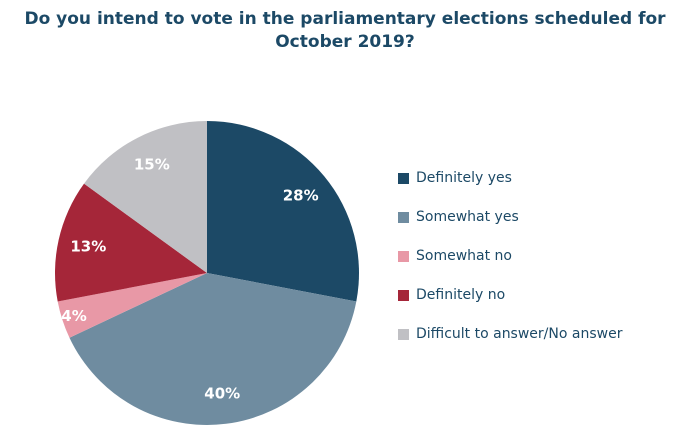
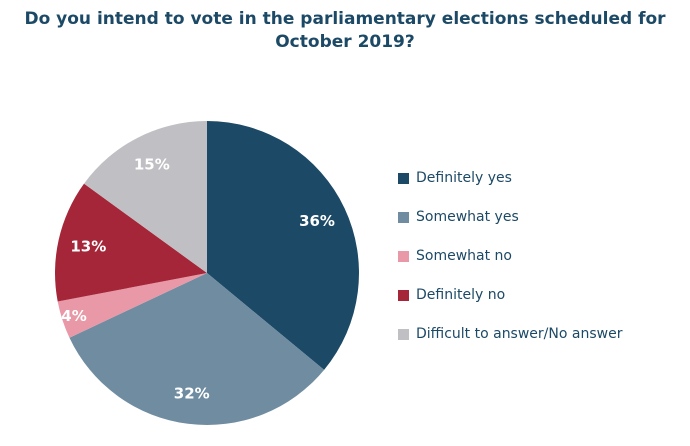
Definitely yes: 28% -> 36%
Somewhat yes: 40% -> 32%
